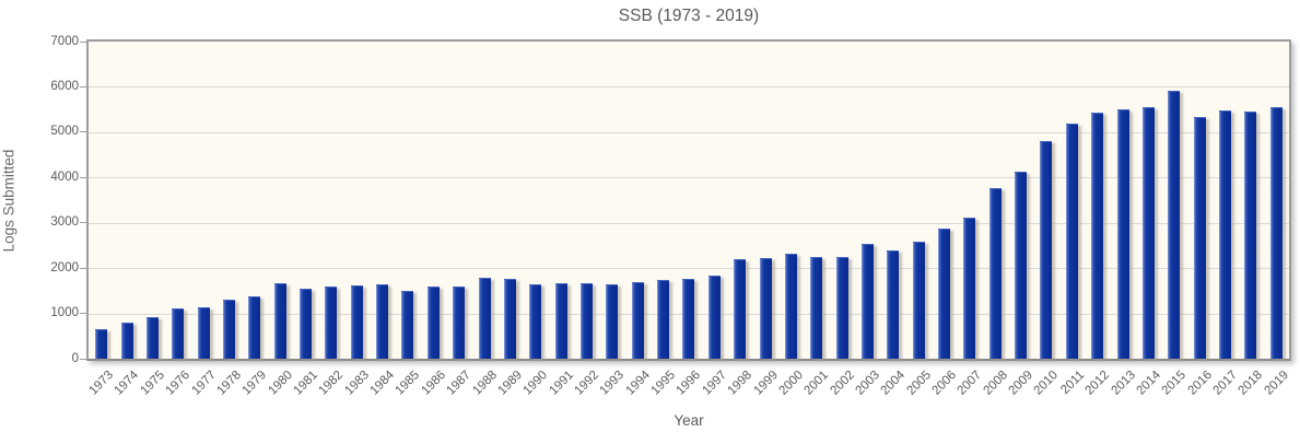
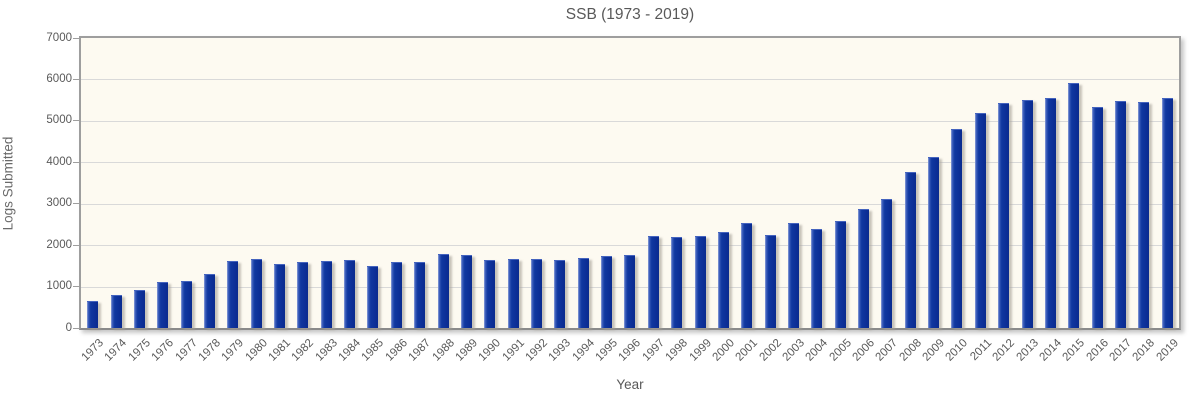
1979: 1400 -> 1600
1997: 1800 -> 2200
2001: 2200 -> 2500
